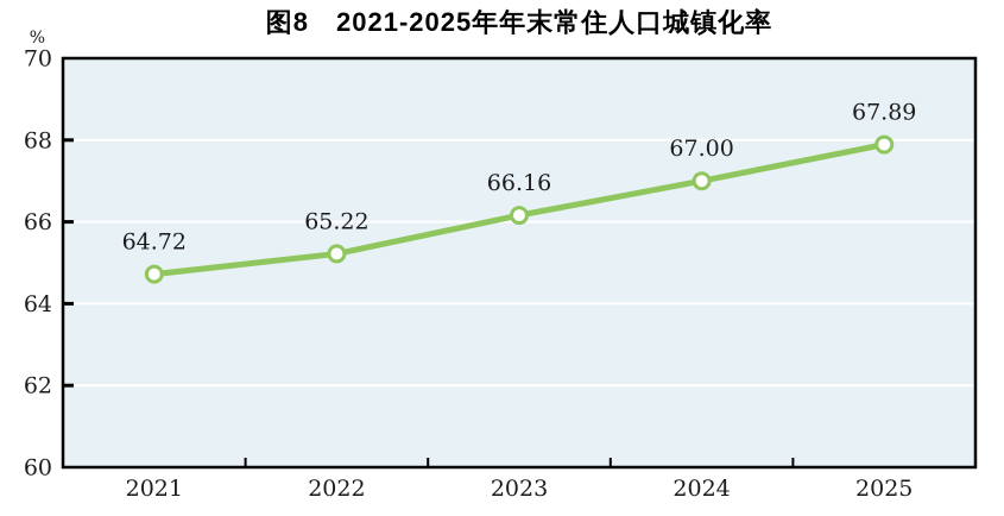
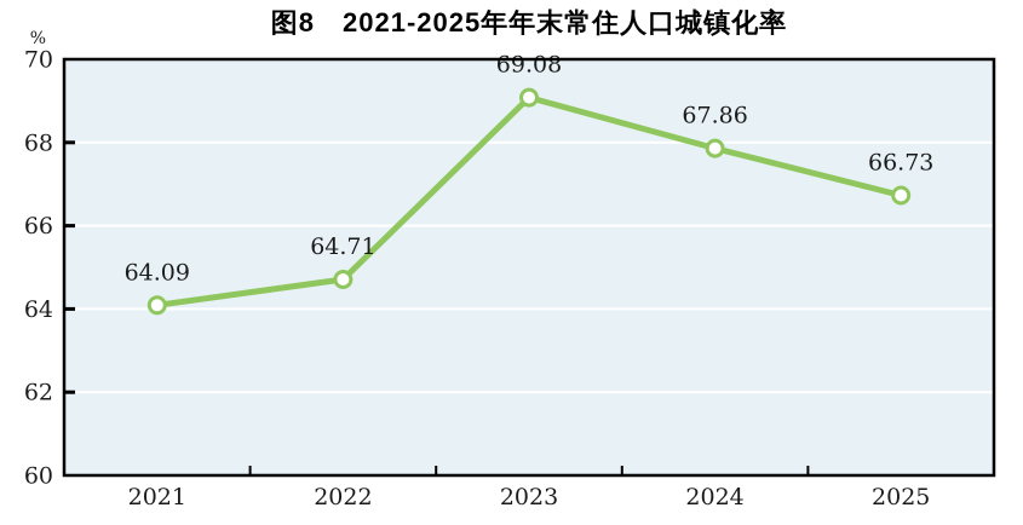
2021: 64.72 -> 64.09
2022: 65.22 -> 64.71
2023: 66.16 -> 69.08
2024: 67.00 -> 67.86
2025: 67.89 -> 66.73
